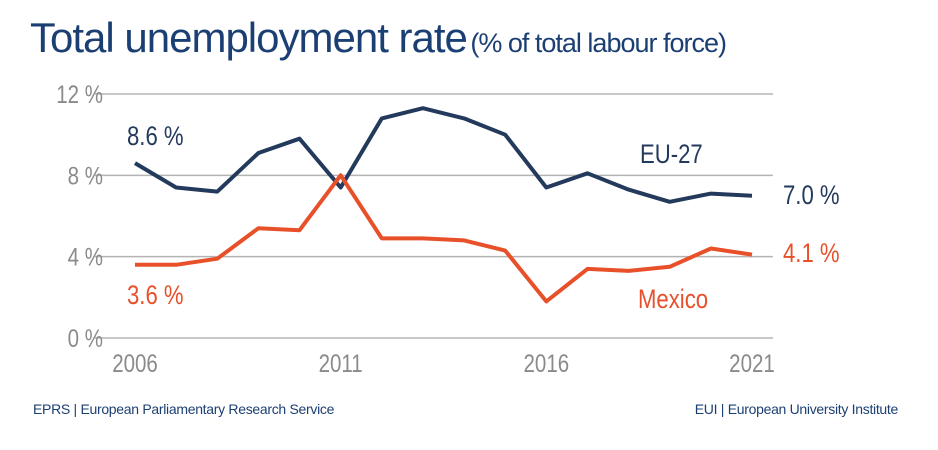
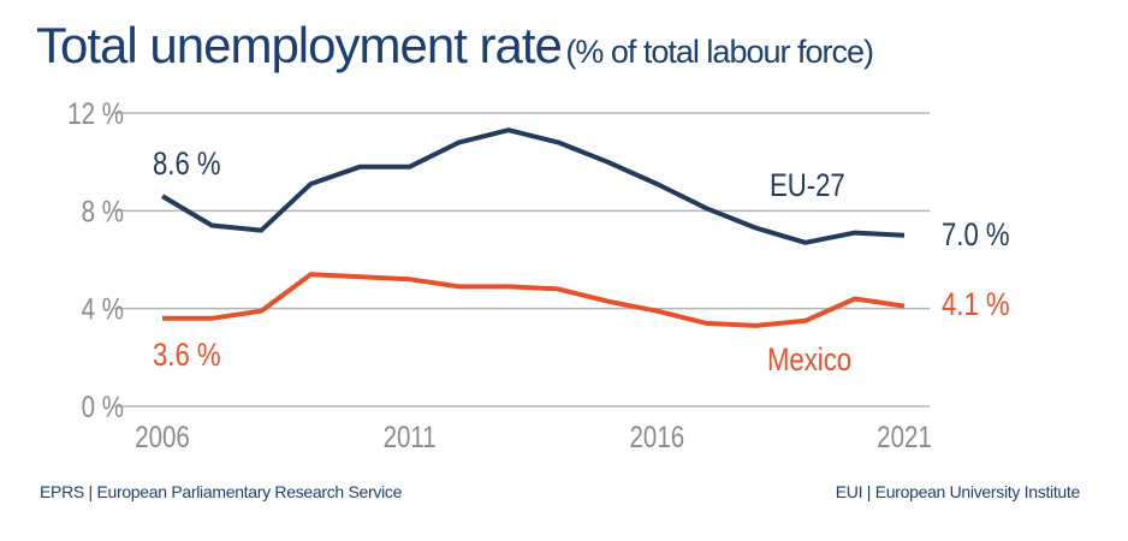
EU-27/2011: 7.4% -> 9.8%
Mexico/2011: 8.0% -> 5.2%
EU-27/2016: 7.4% -> 9.1%
Mexico/2016: 1.8% -> 3.9%
